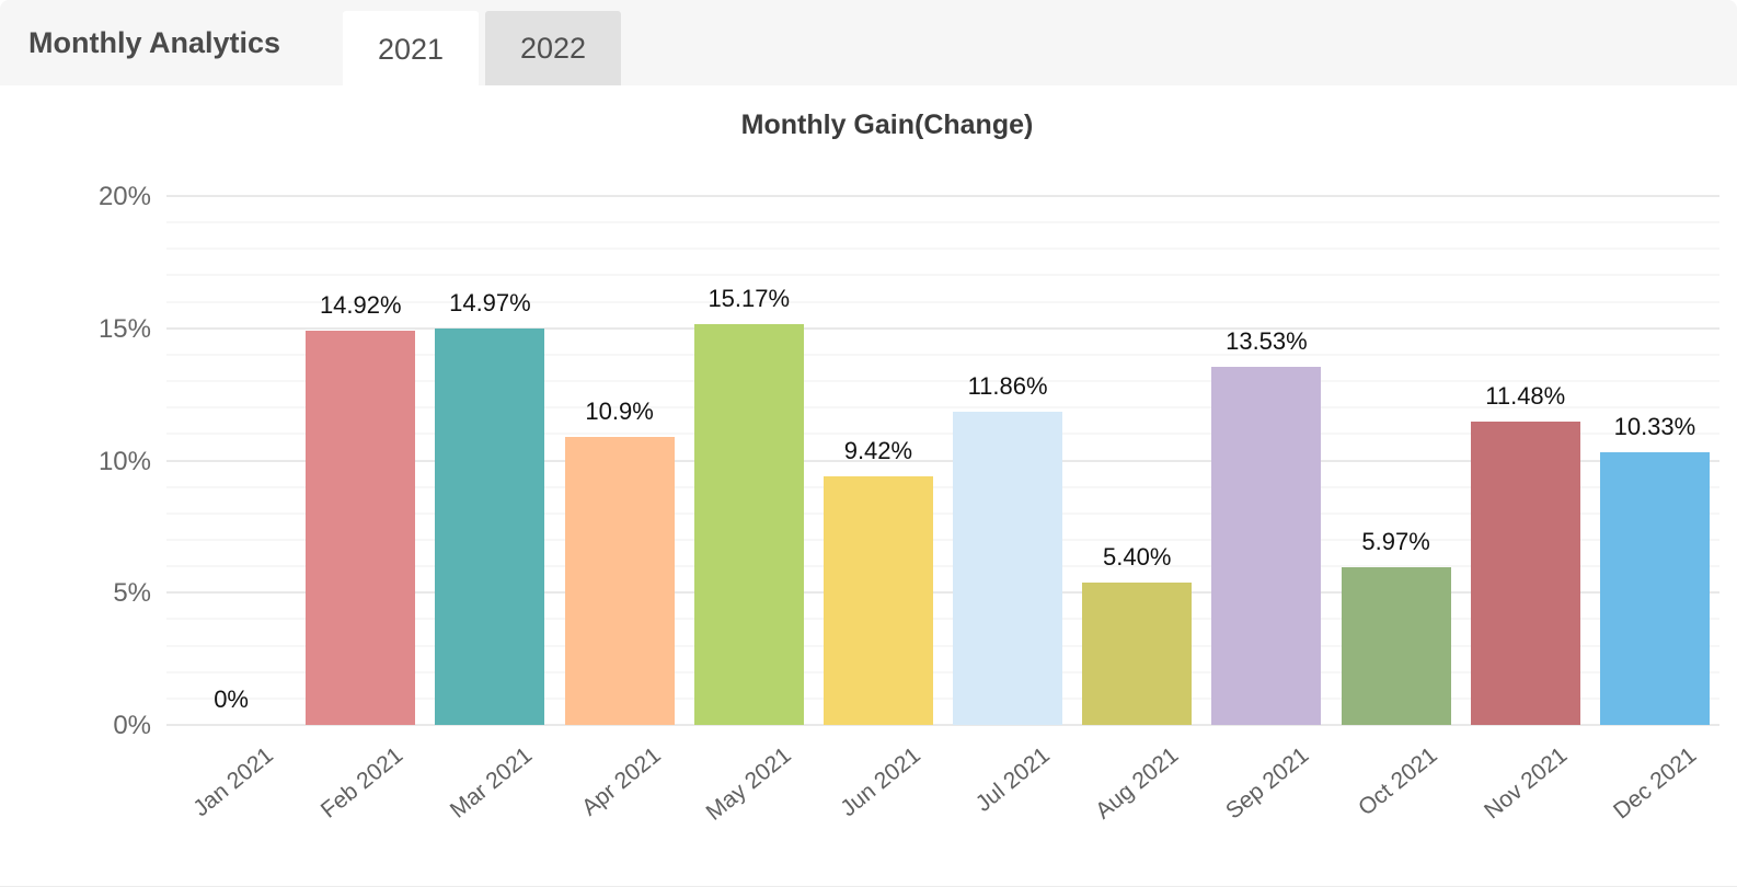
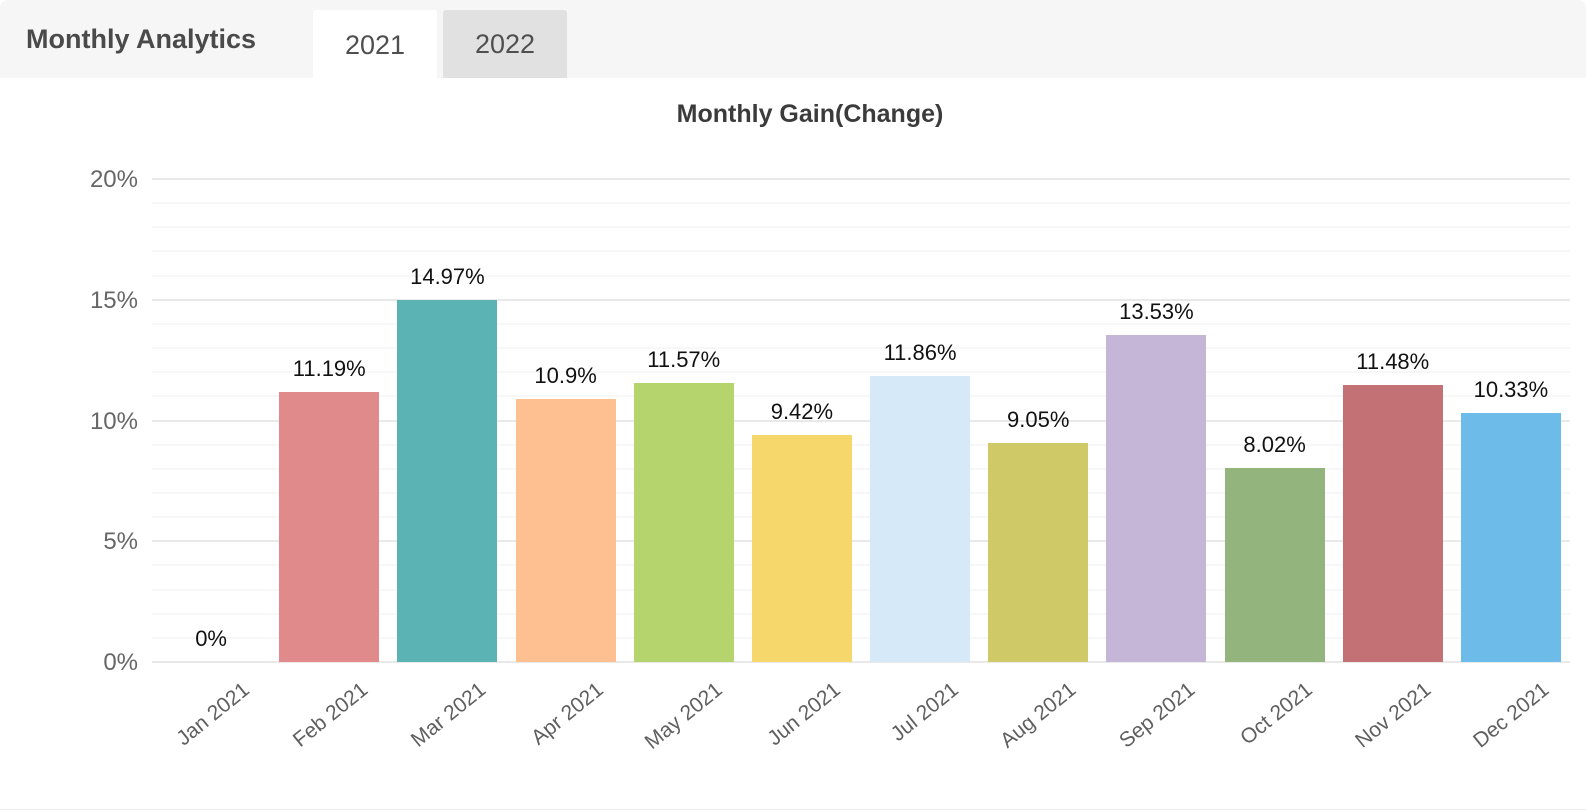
Feb 2021: 14.92% -> 11.19%
May 2021: 15.17% -> 11.57%
Aug 2021: 5.40% -> 9.05%
Oct 2021: 5.97% -> 8.02%
